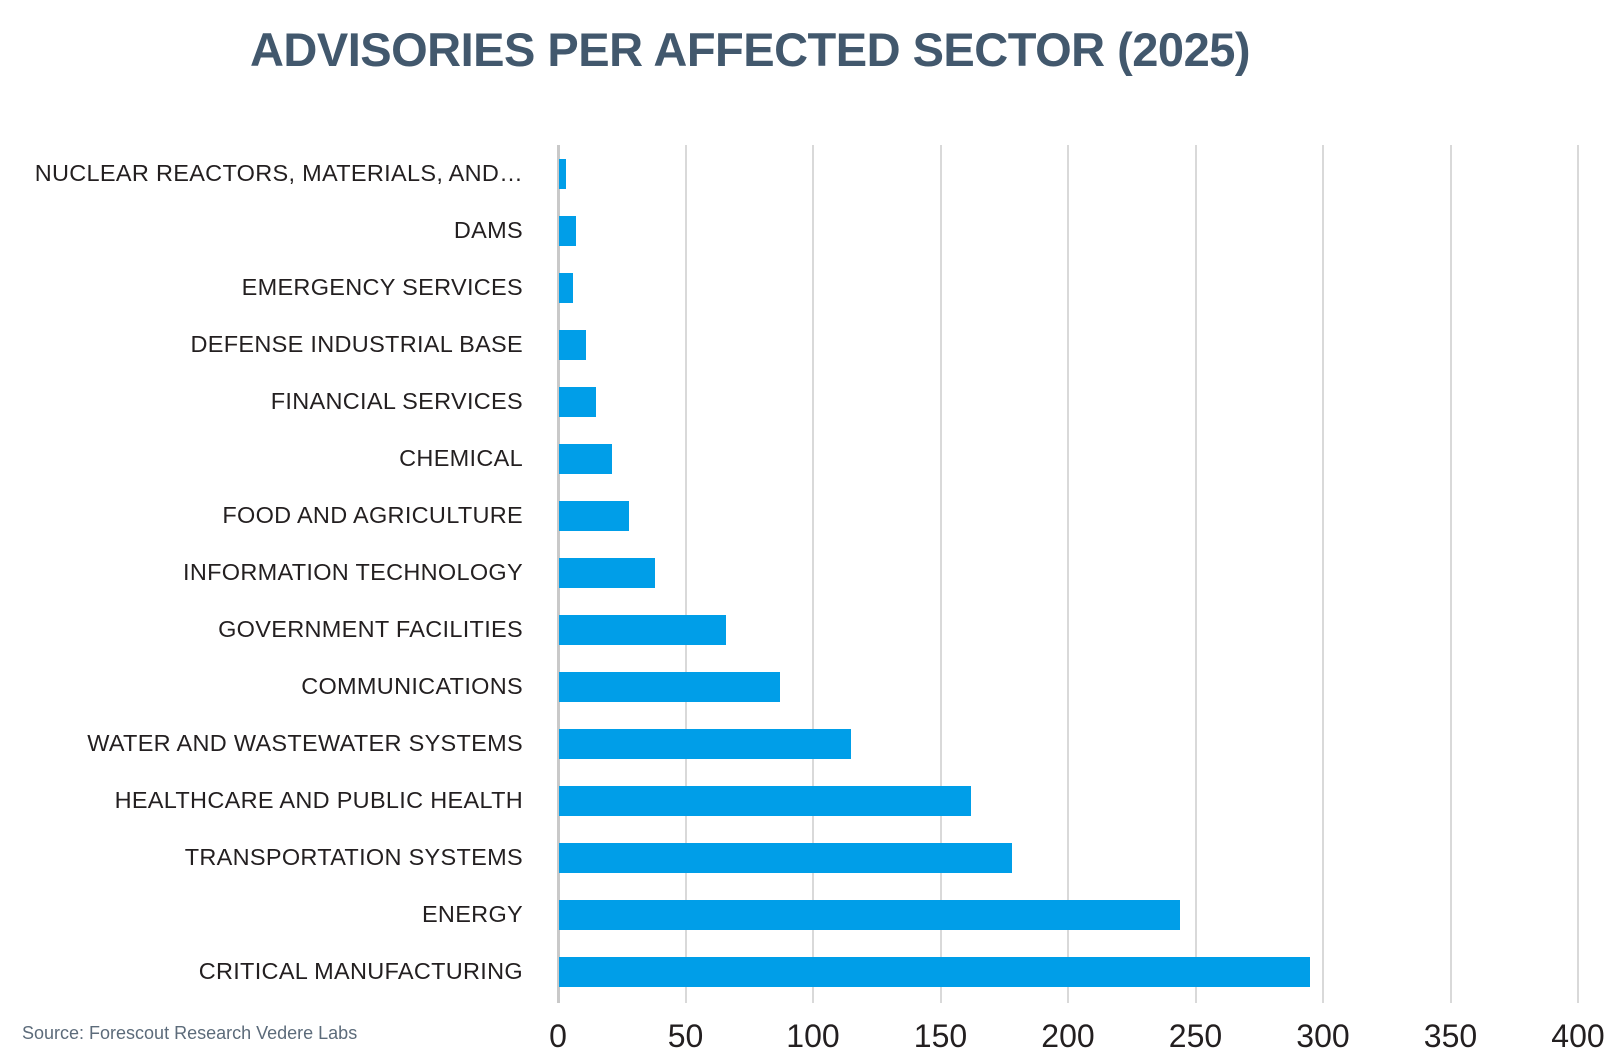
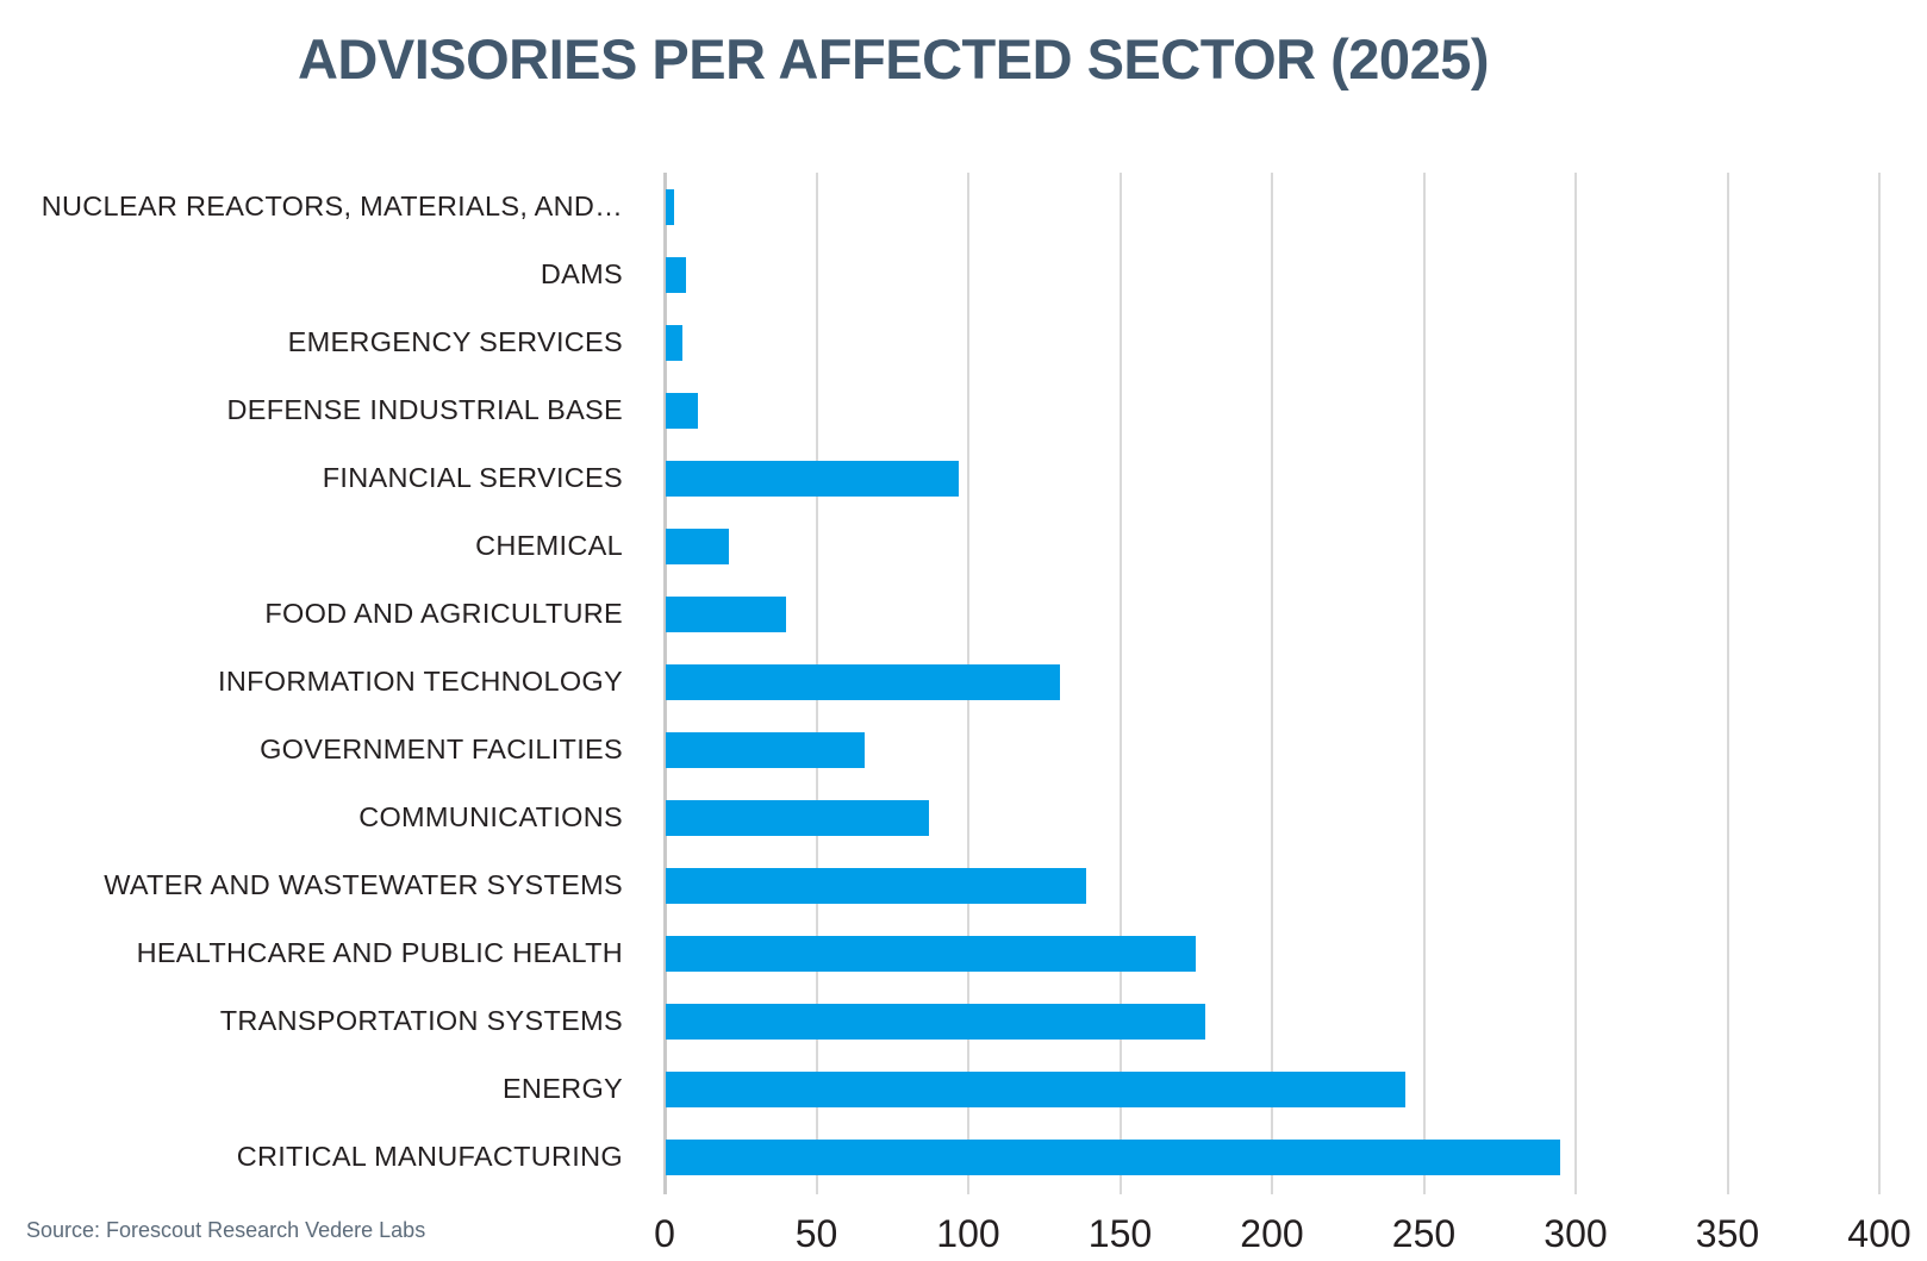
FINANCIAL SERVICES: 15 -> 97
FOOD AND AGRICULTURE: 28 -> 40
INFORMATION TECHNOLOGY: 38 -> 130
WATER AND WASTEWATER SYSTEMS: 115 -> 139
HEALTHCARE AND PUBLIC HEALTH: 162 -> 175
